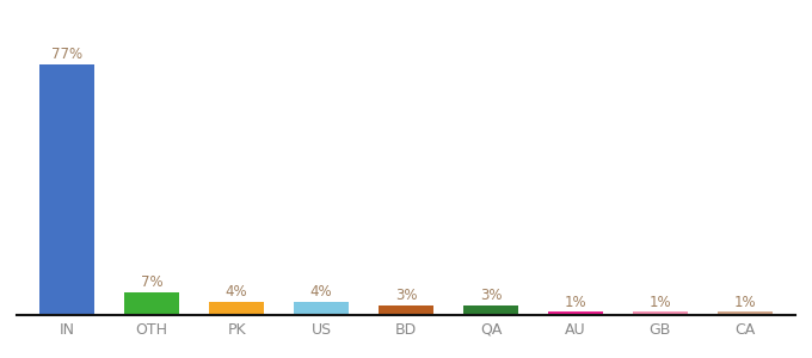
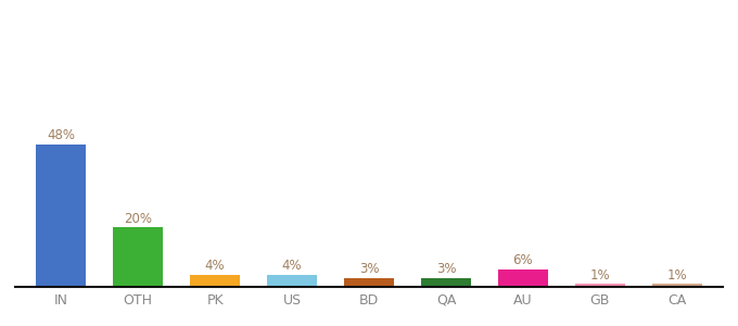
IN: 77% -> 48%
OTH: 7% -> 20%
AU: 1% -> 6%
